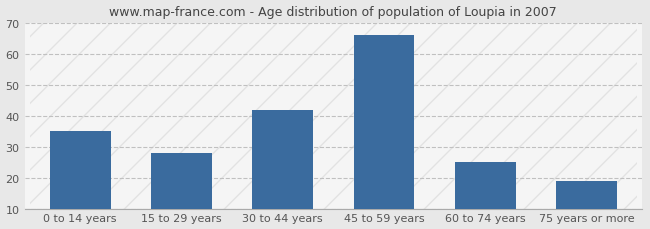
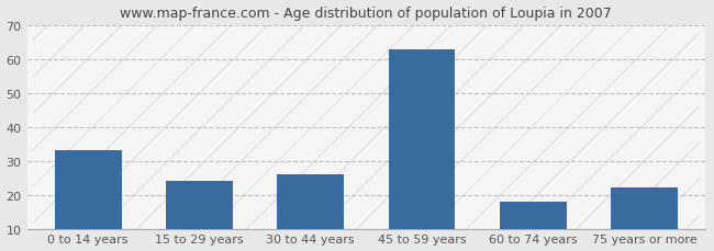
0 to 14 years: 35 -> 33
15 to 29 years: 28 -> 24
30 to 44 years: 42 -> 26
45 to 59 years: 66 -> 63
60 to 74 years: 25 -> 18
75 years or more: 19 -> 22
